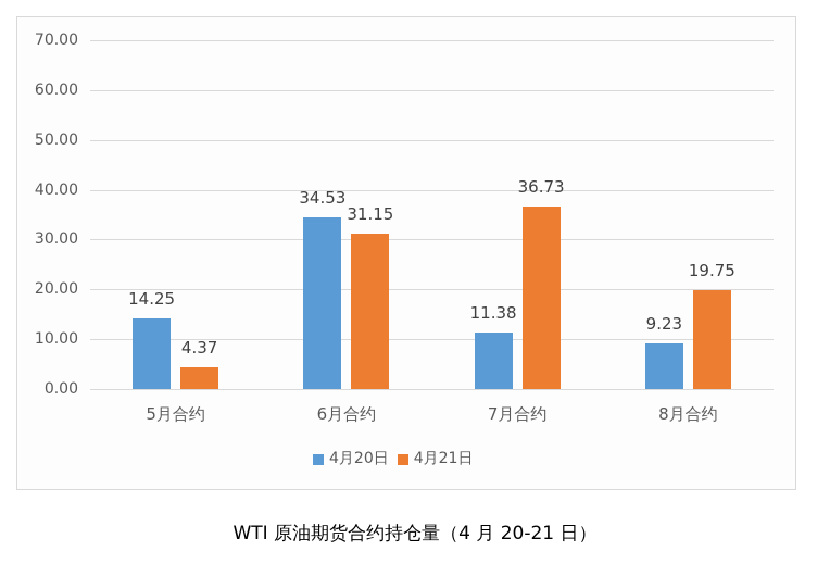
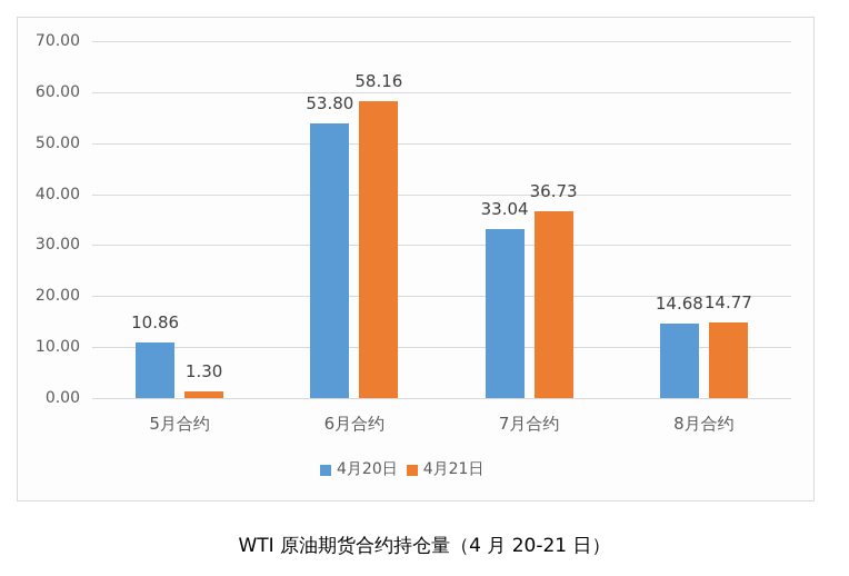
4月20日/5月合约: 14.25 -> 10.86
4月21日/5月合约: 4.37 -> 1.30
4月20日/6月合约: 34.53 -> 53.80
4月21日/6月合约: 31.15 -> 58.16
4月20日/7月合约: 11.38 -> 33.04
4月20日/8月合约: 9.23 -> 14.68
4月21日/8月合约: 19.75 -> 14.77
